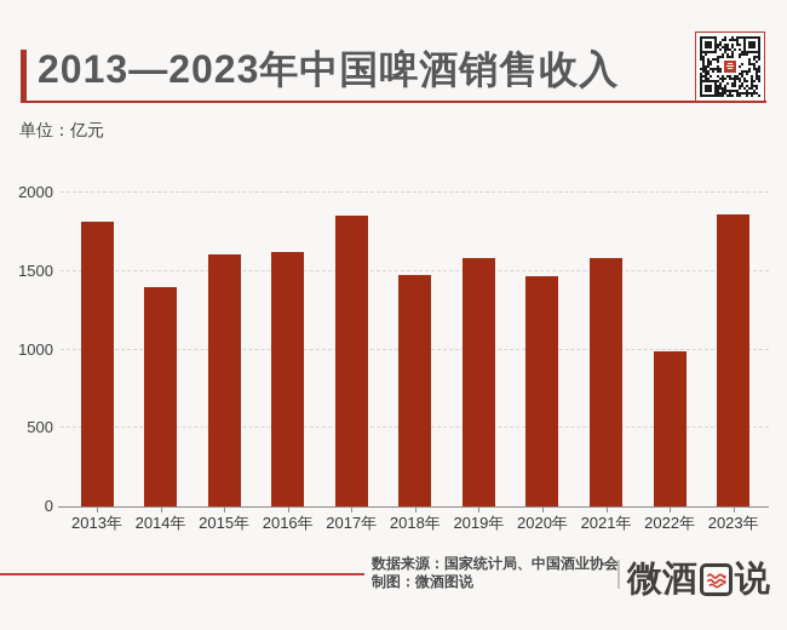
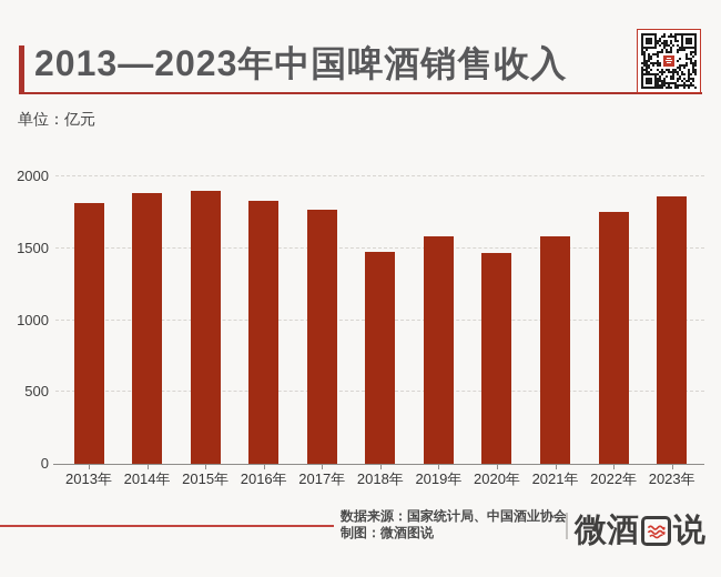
2014年: 1400 -> 1890
2015年: 1610 -> 1900
2016年: 1620 -> 1830
2017年: 1850 -> 1770
2022年: 990 -> 1750
